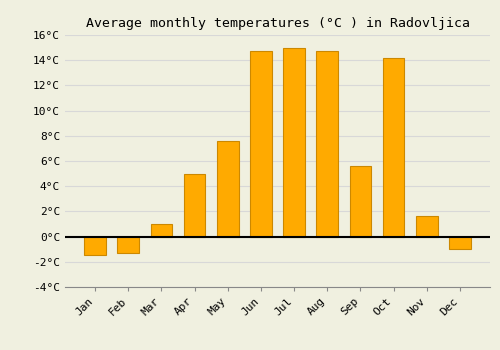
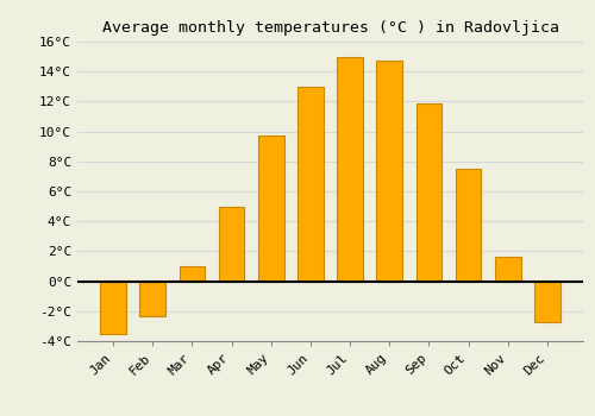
Jan: -1.5°C -> -3.5°C
Feb: -1.3°C -> -2.3°C
May: 7.6°C -> 9.7°C
Jun: 14.7°C -> 13.0°C
Sep: 5.6°C -> 11.9°C
Oct: 14.2°C -> 7.5°C
Dec: -1.0°C -> -2.7°C
